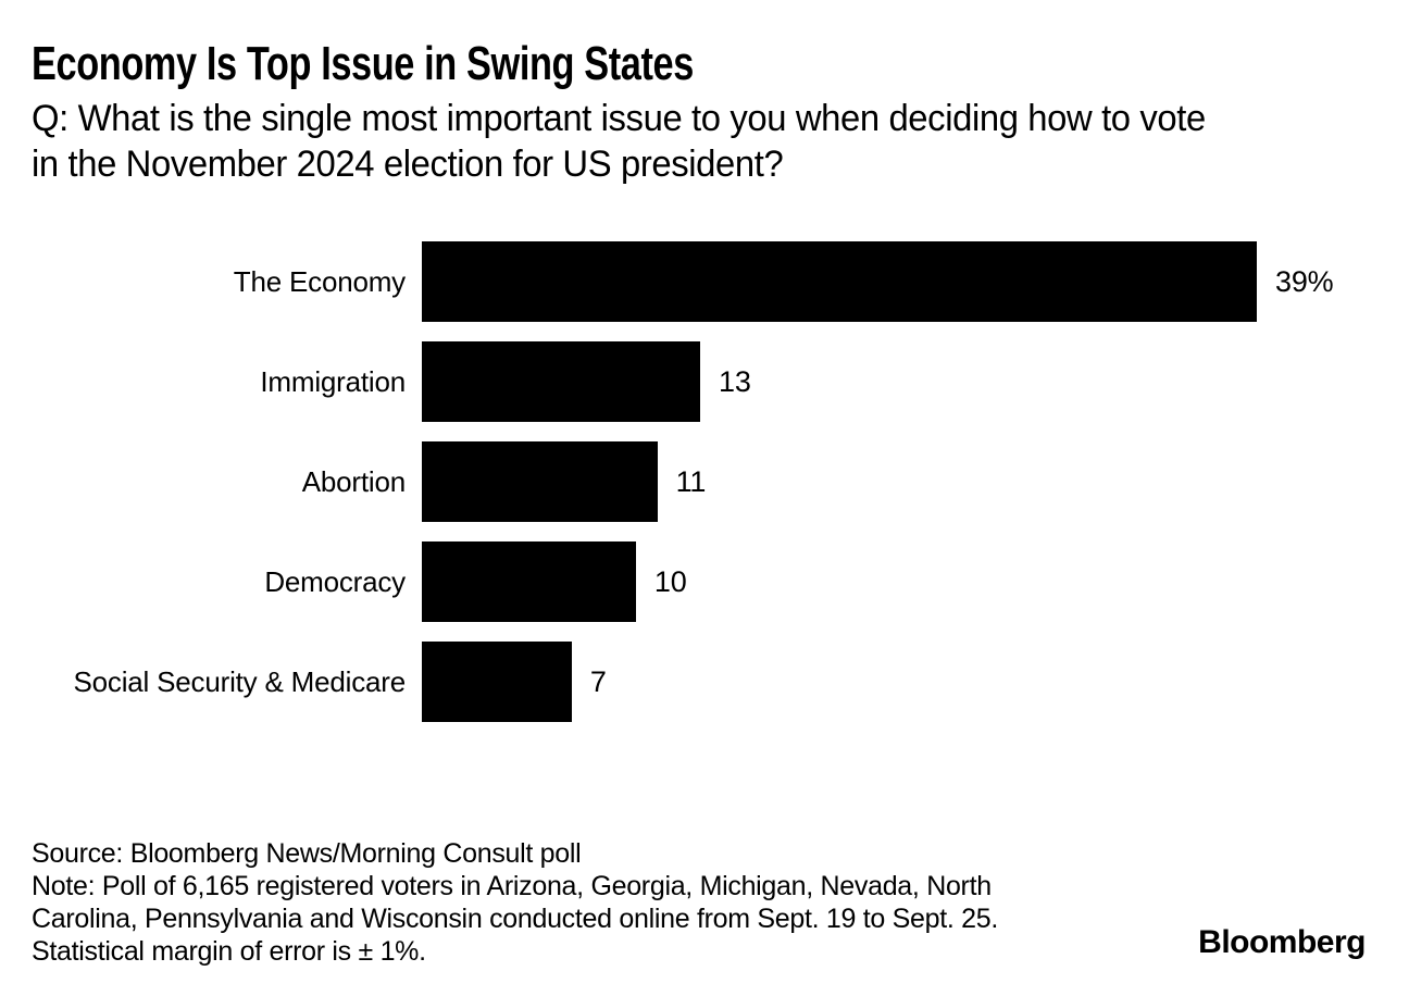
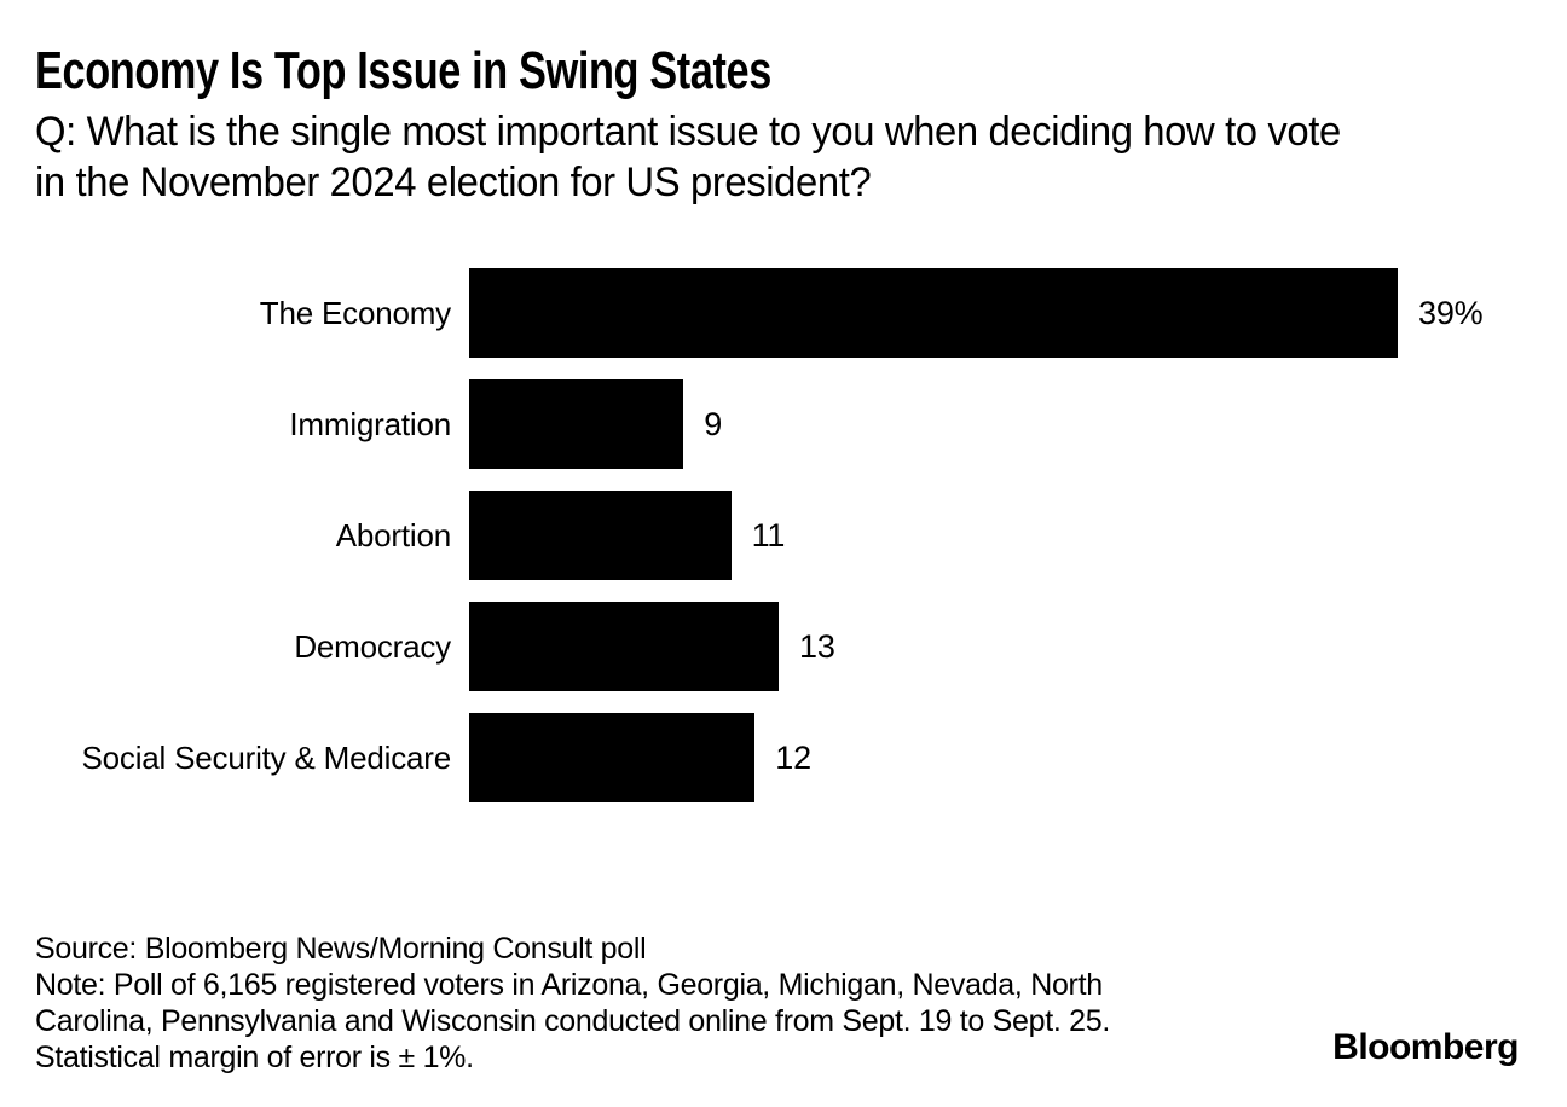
Immigration: 13 -> 9
Democracy: 10 -> 13
Social Security & Medicare: 7 -> 12
